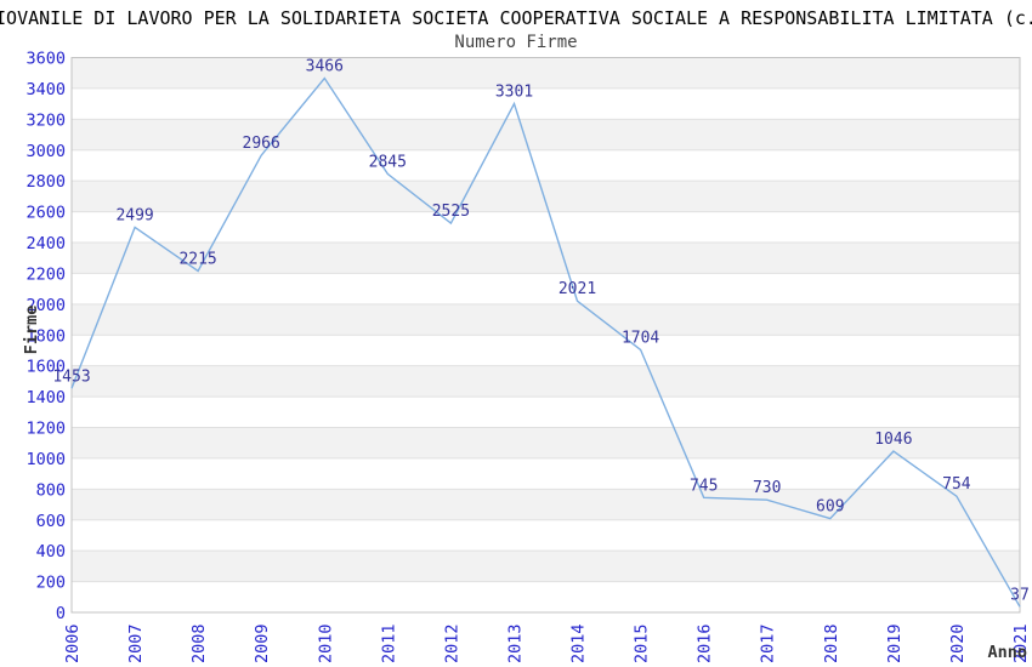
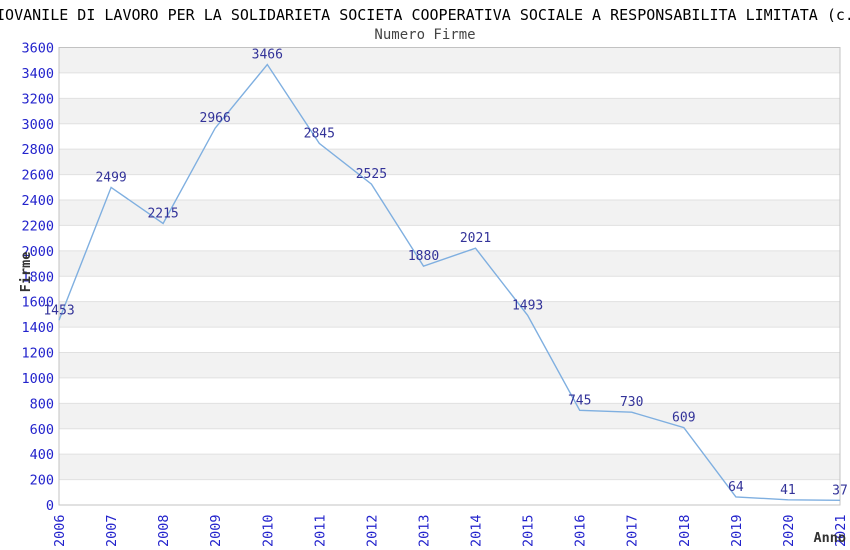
2013: 3301 -> 1880
2015: 1704 -> 1493
2019: 1046 -> 64
2020: 754 -> 41
